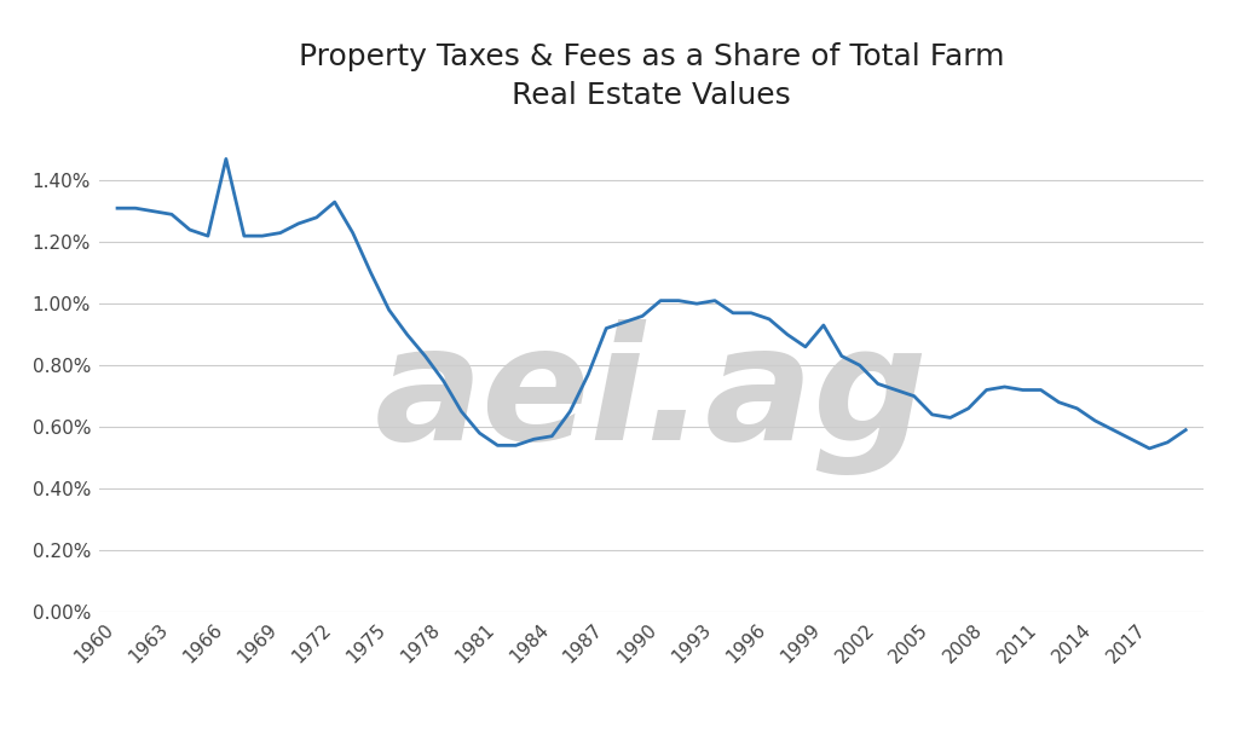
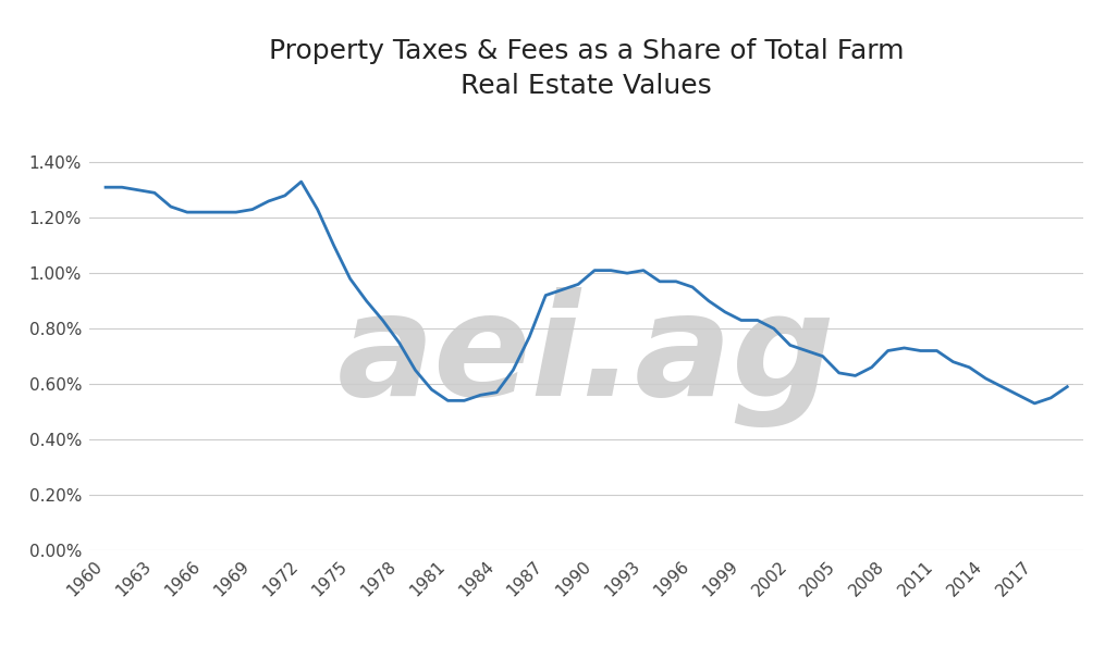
1966: 1.47% -> 1.22%
1999: 0.93% -> 0.83%
